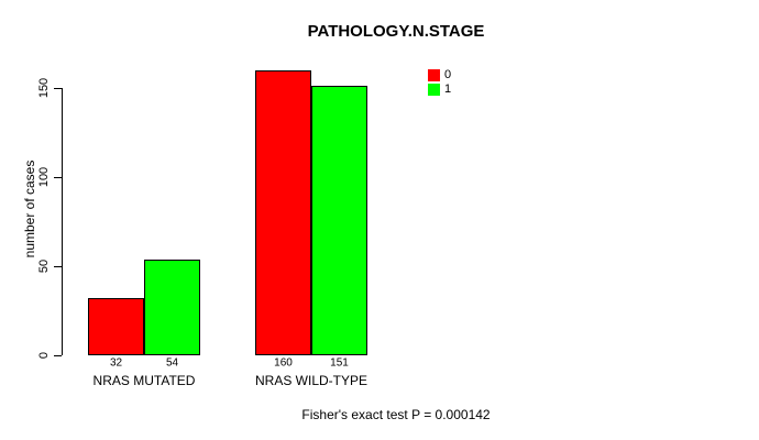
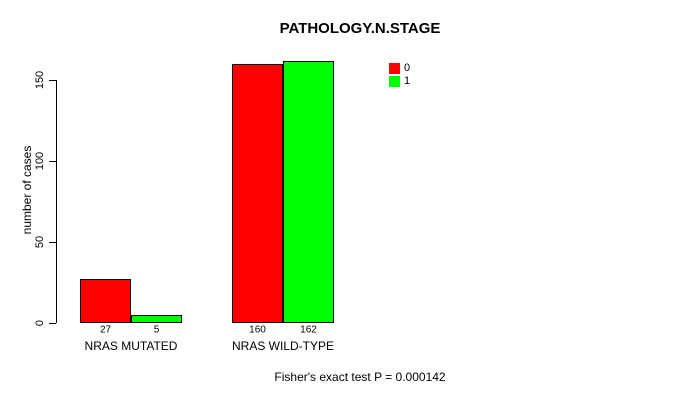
0/NRAS MUTATED: 32 -> 27
1/NRAS MUTATED: 54 -> 5
1/NRAS WILD-TYPE: 151 -> 162
